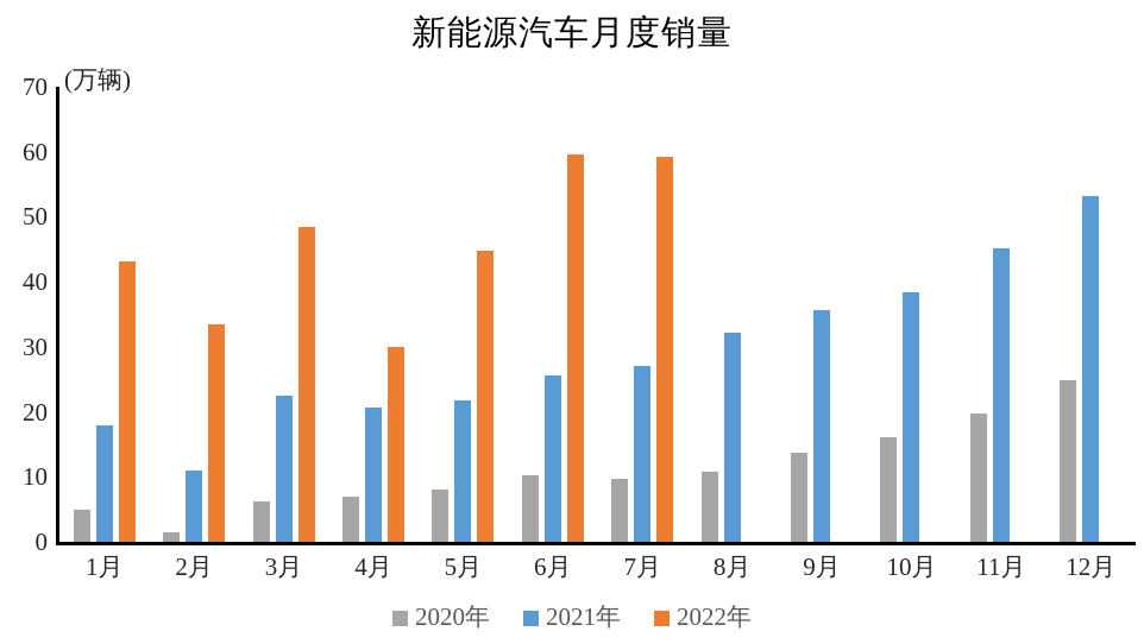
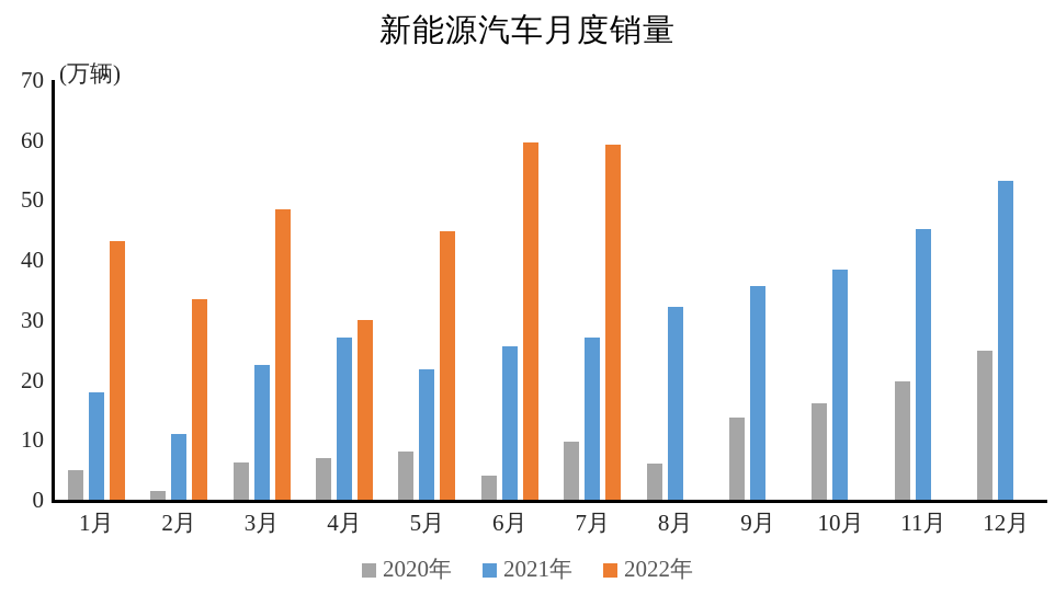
2021年/4月: 21 -> 27
2020年/6月: 10 -> 4
2020年/8月: 11 -> 6
